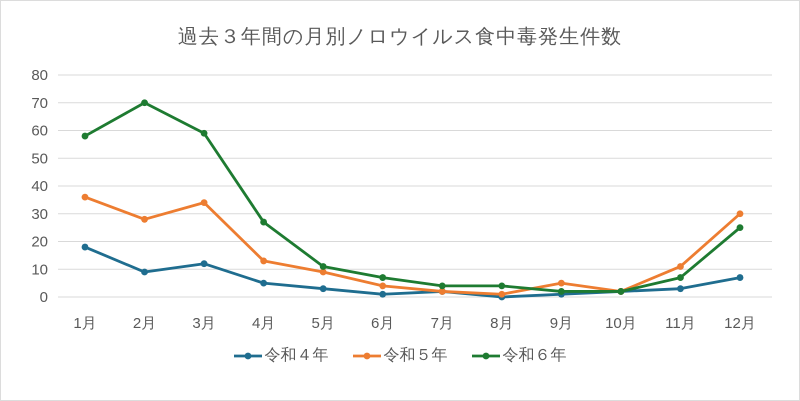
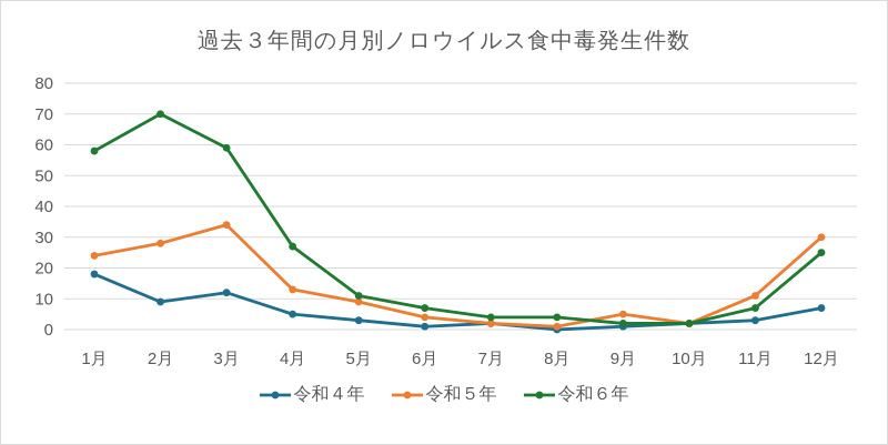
令和５年/1月: 36 -> 24
